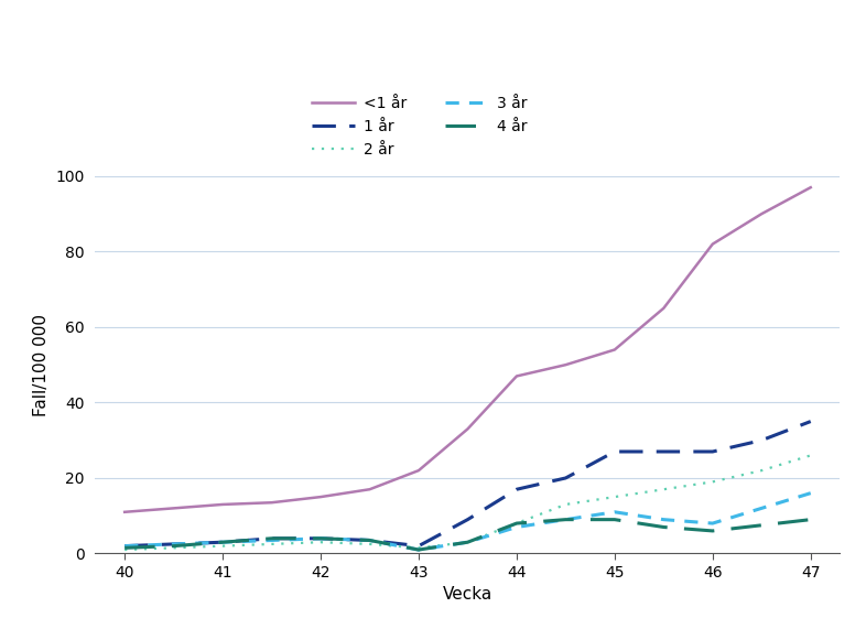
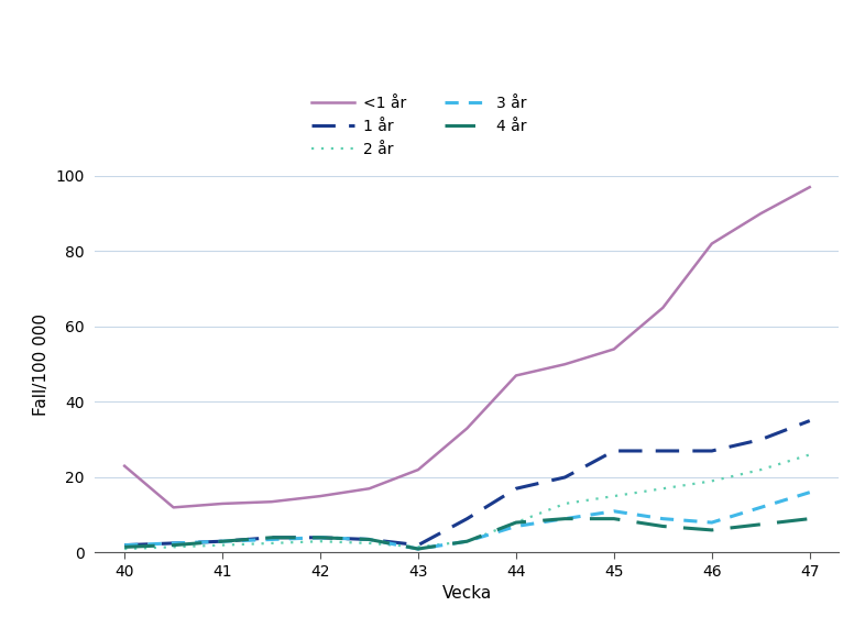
<1 år/40: 11.0 -> 23.0
